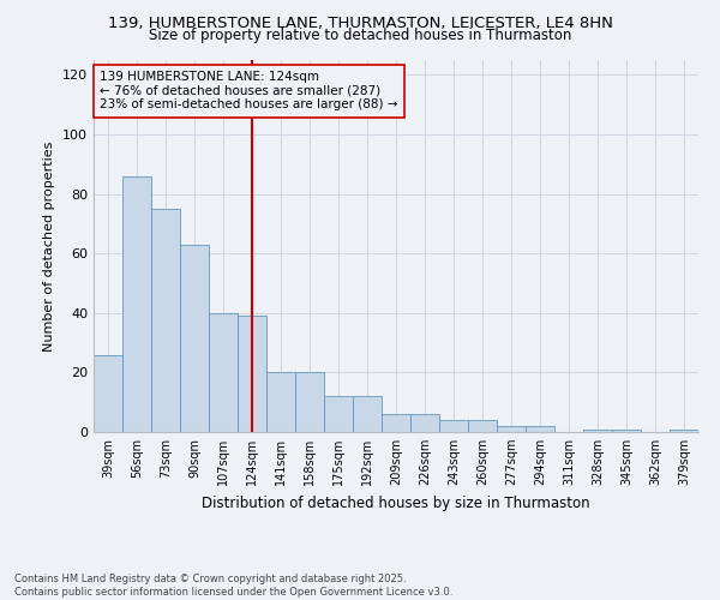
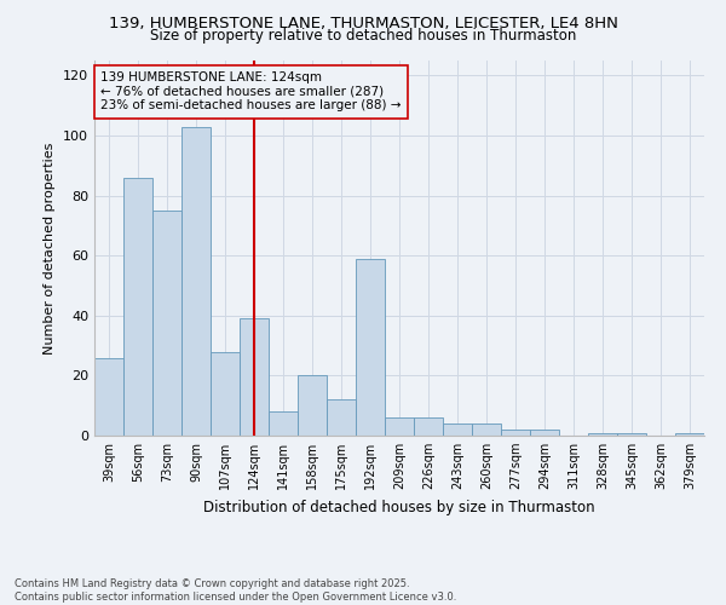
90sqm: 63 -> 103
107sqm: 40 -> 28
141sqm: 20 -> 8
192sqm: 12 -> 59
